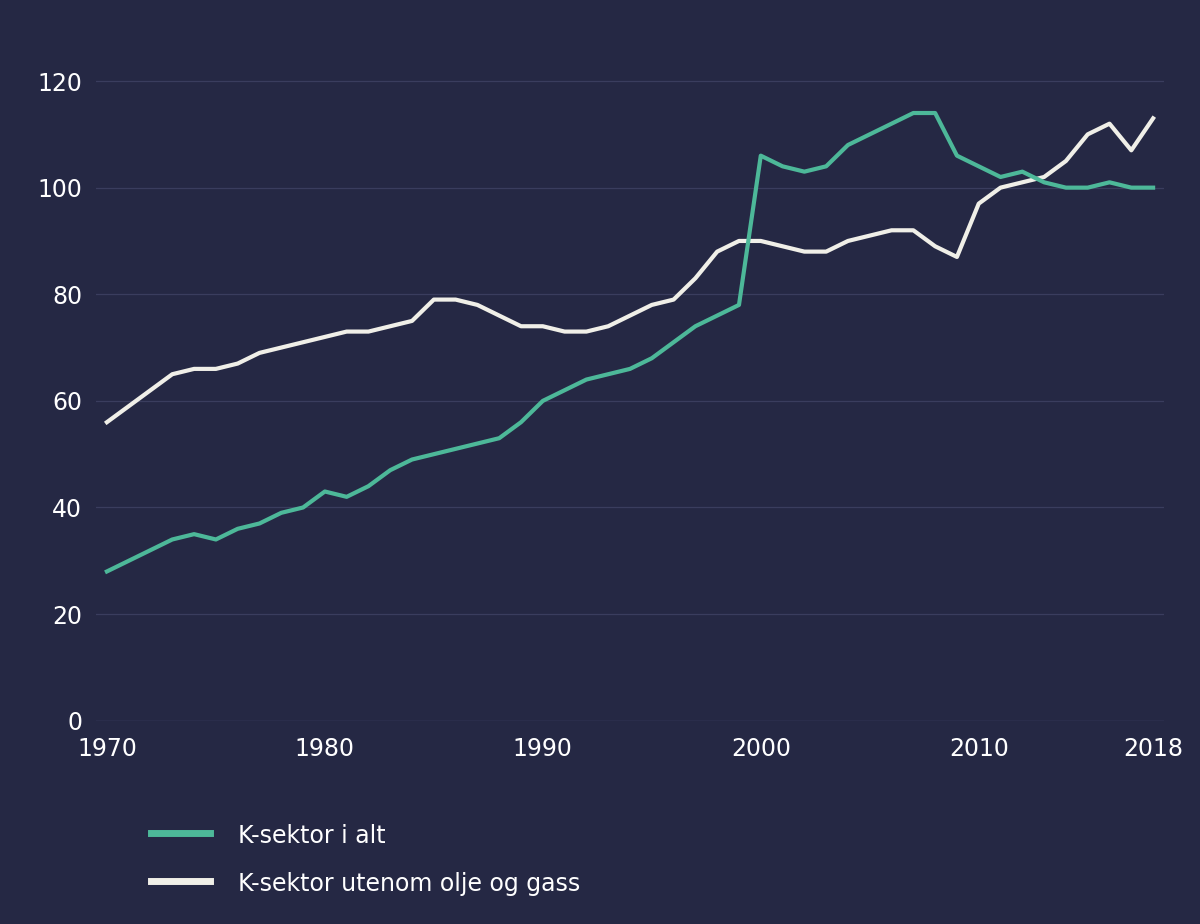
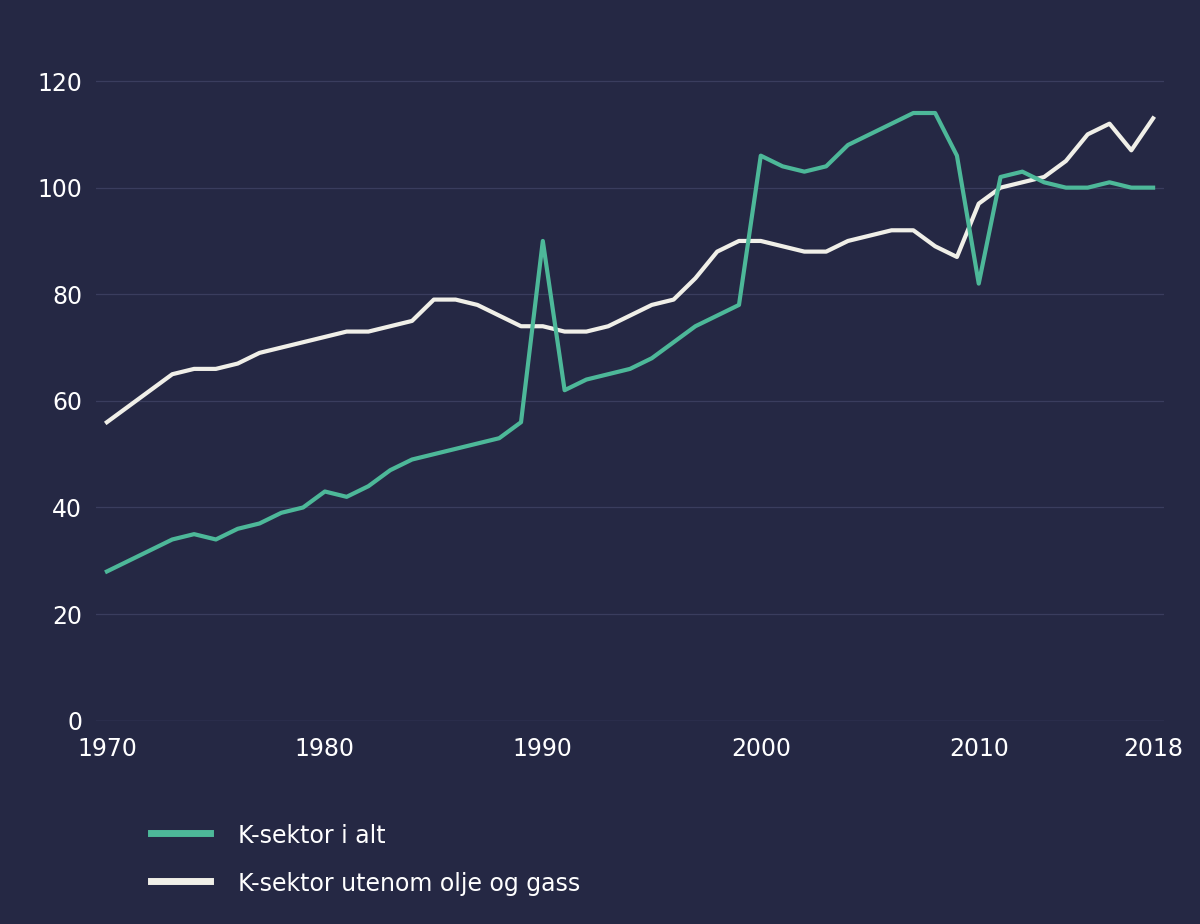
K-sektor i alt/1990: 60 -> 90
K-sektor i alt/2010: 104 -> 82
